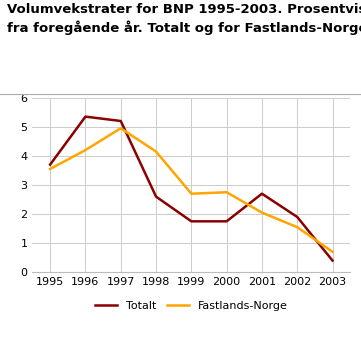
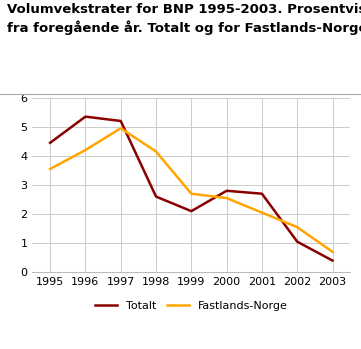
Totalt/1995: 3.70 -> 4.45
Totalt/1999: 1.75 -> 2.10
Totalt/2000: 1.75 -> 2.80
Fastlands-Norge/2000: 2.75 -> 2.55
Totalt/2002: 1.90 -> 1.05
